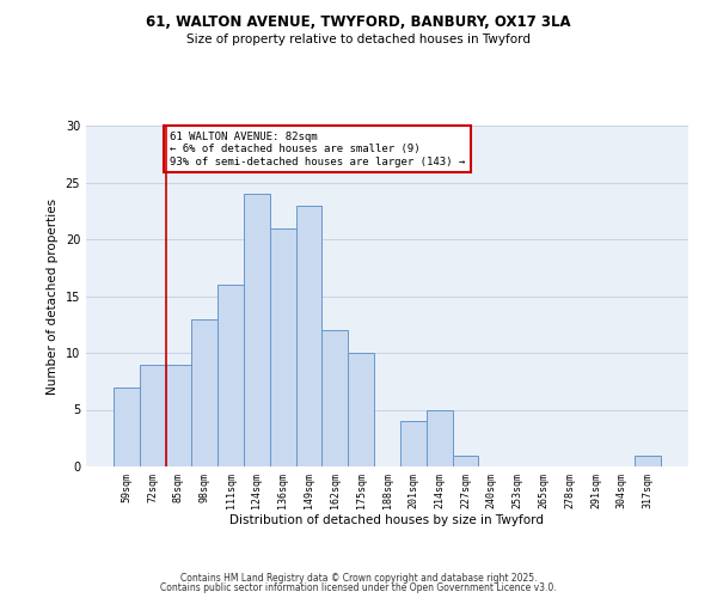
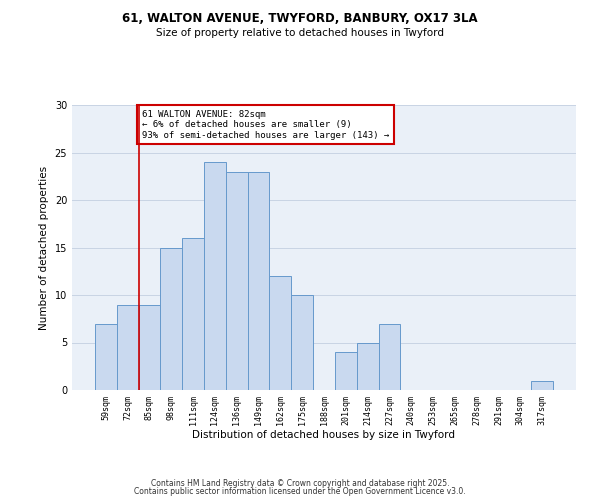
98sqm: 13 -> 15
136sqm: 21 -> 23
227sqm: 1 -> 7
